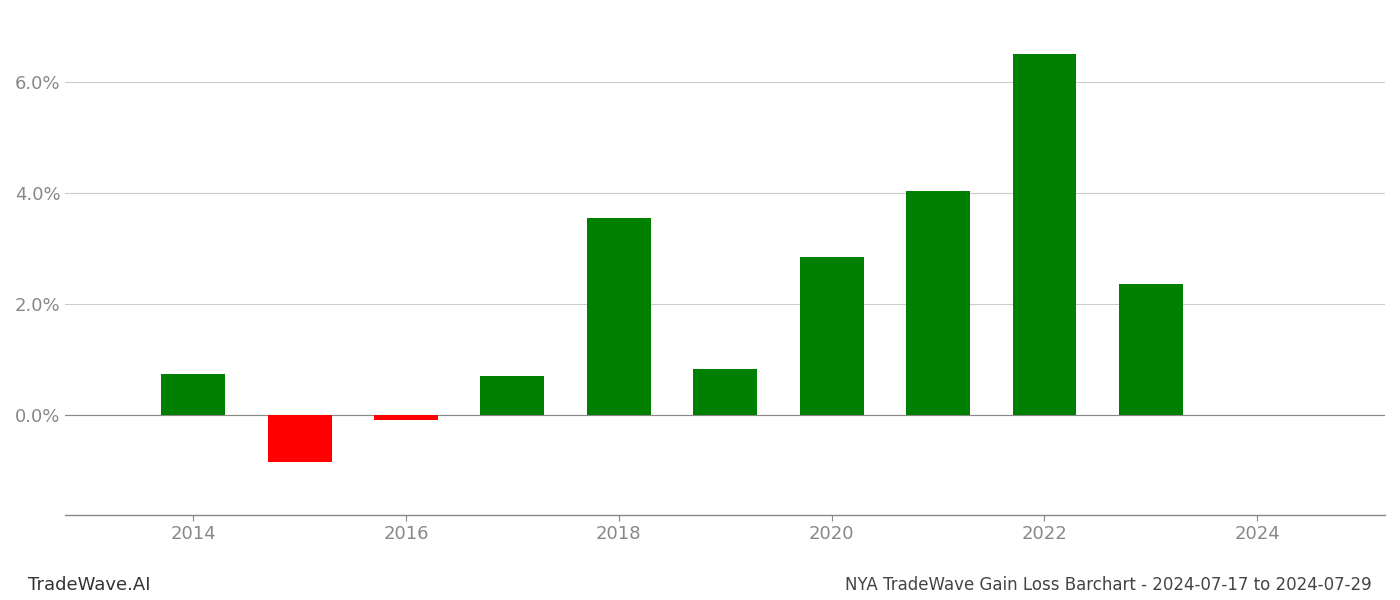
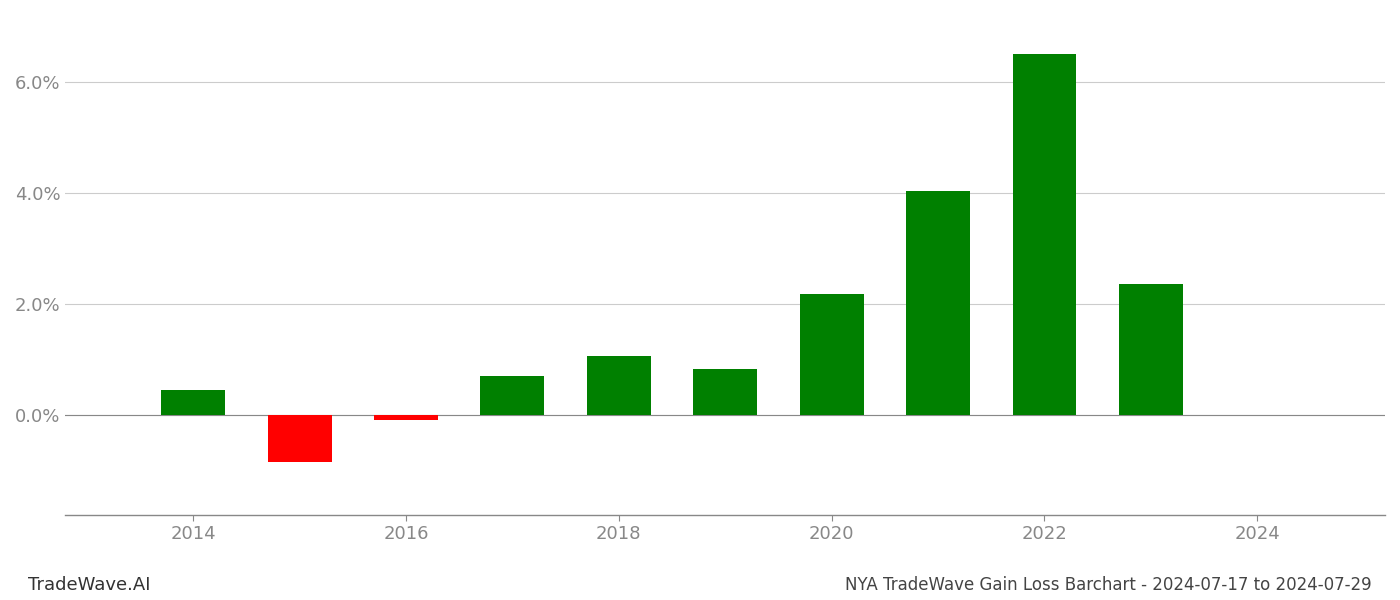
2014: 0.74% -> 0.45%
2018: 3.54% -> 1.05%
2020: 2.84% -> 2.18%
